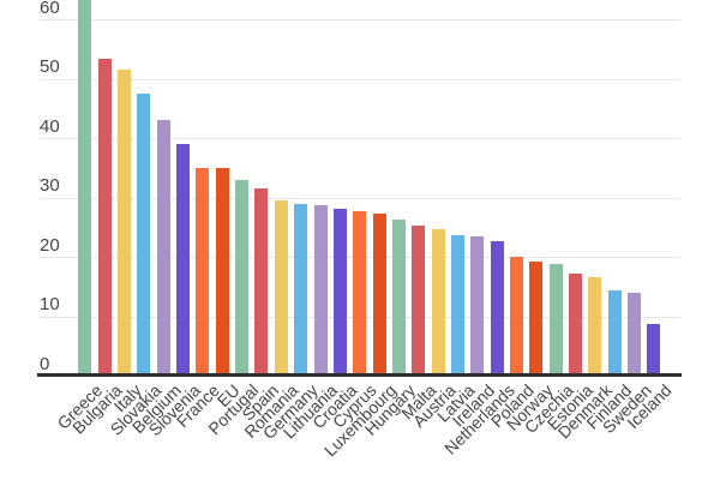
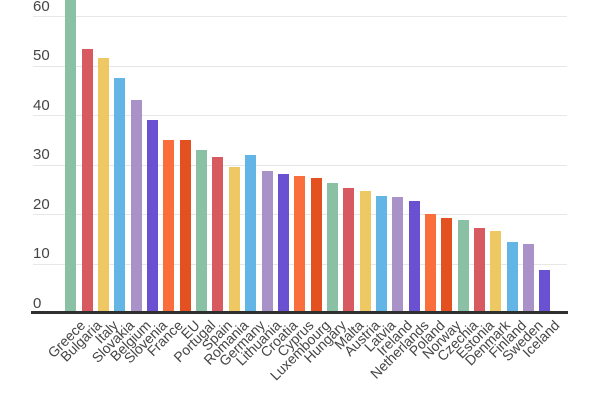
Germany: 29 -> 32
